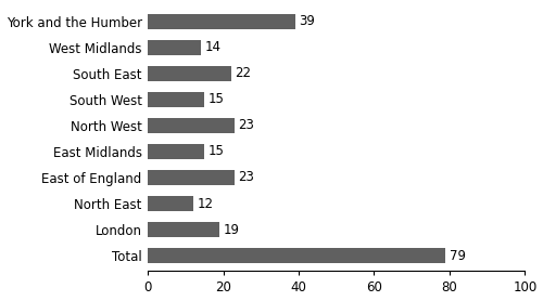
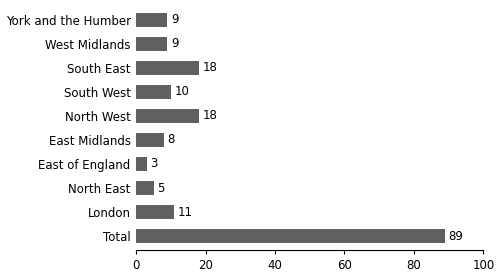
York and the Humber: 39 -> 9
West Midlands: 14 -> 9
South East: 22 -> 18
South West: 15 -> 10
North West: 23 -> 18
East Midlands: 15 -> 8
East of England: 23 -> 3
North East: 12 -> 5
London: 19 -> 11
Total: 79 -> 89
